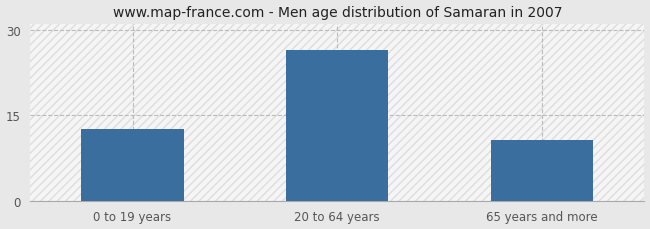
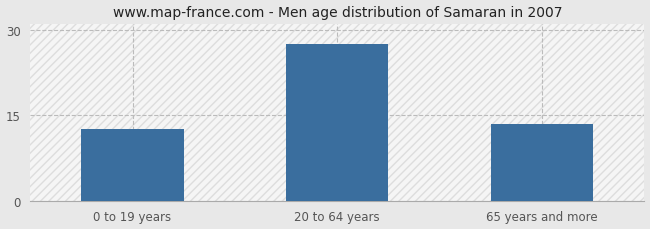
20 to 64 years: 26.4 -> 27.5
65 years and more: 10.6 -> 13.5
